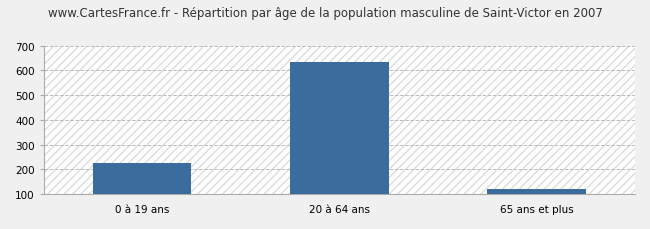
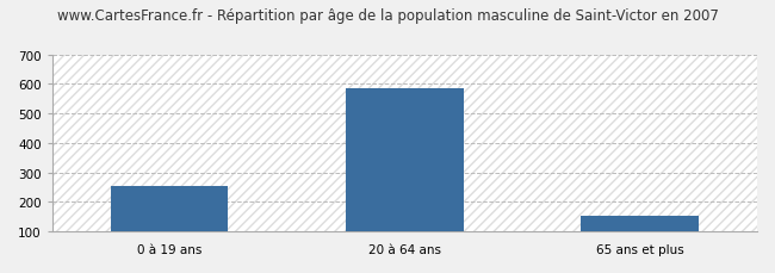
0 à 19 ans: 228 -> 255
20 à 64 ans: 632 -> 585
65 ans et plus: 120 -> 155
